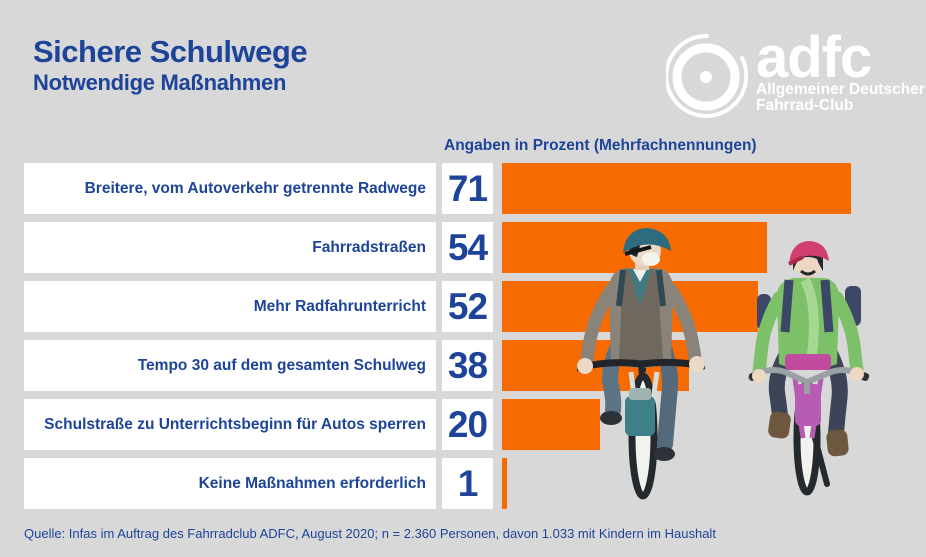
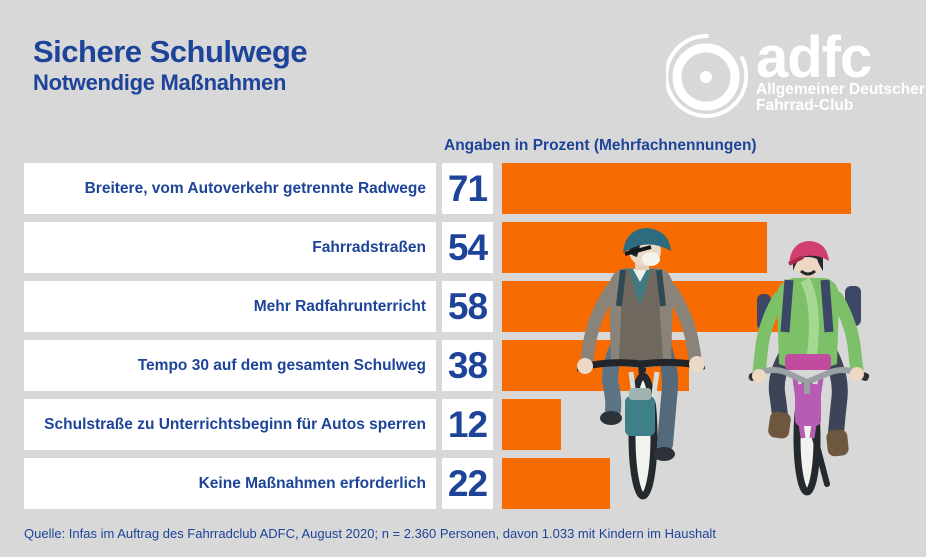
Mehr Radfahrunterricht: 52 -> 58
Schulstraße zu Unterrichtsbeginn für Autos sperren: 20 -> 12
Keine Maßnahmen erforderlich: 1 -> 22
